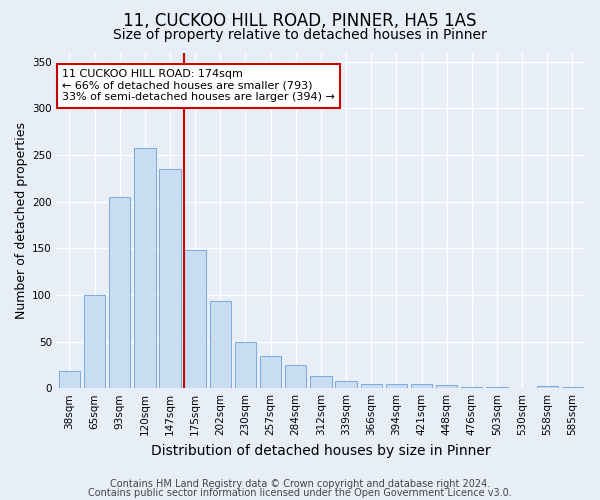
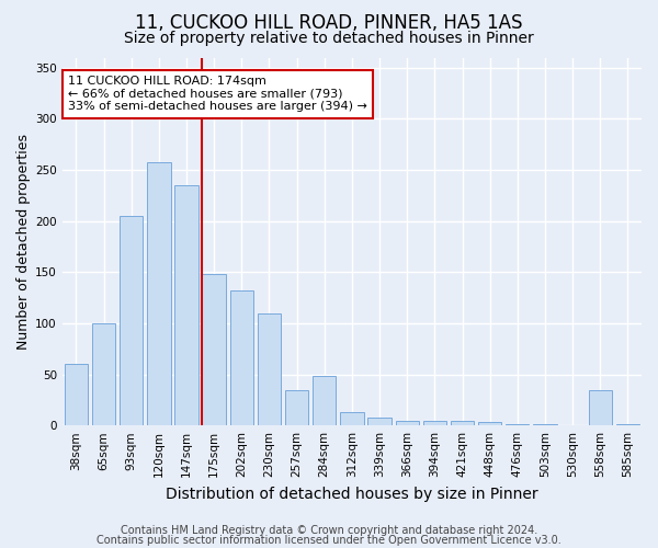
38sqm: 18 -> 60
202sqm: 93 -> 132
230sqm: 50 -> 110
284sqm: 25 -> 48
558sqm: 2 -> 34
